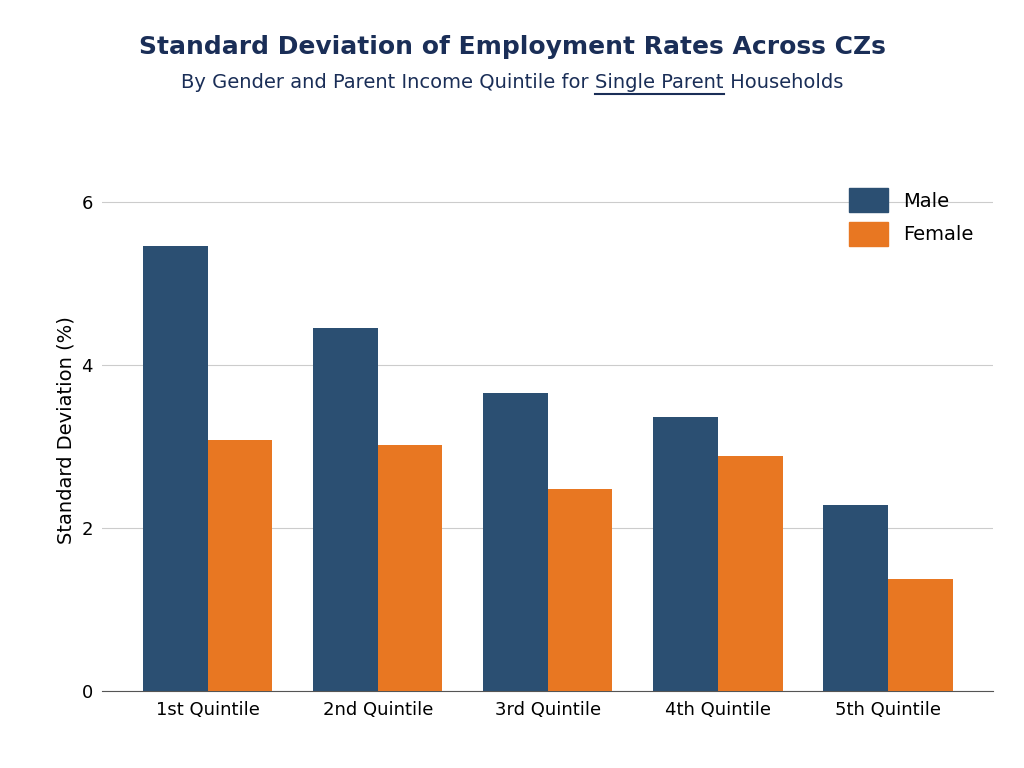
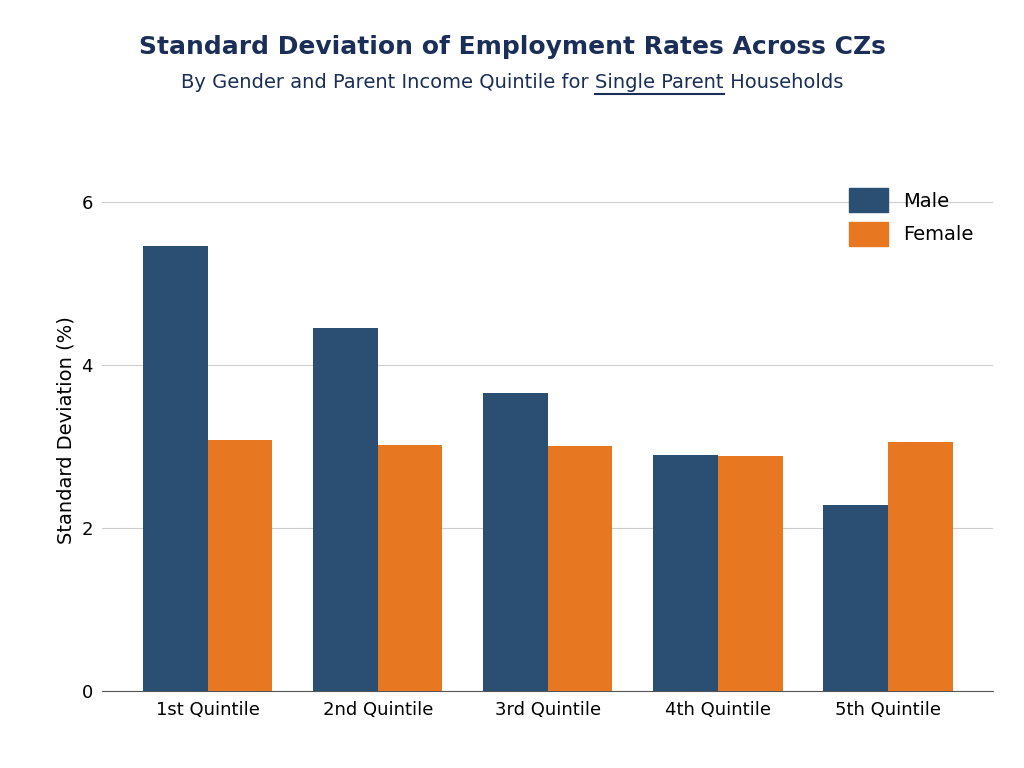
Female/3rd Quintile: 2.48 -> 3.00
Male/4th Quintile: 3.36 -> 2.90
Female/5th Quintile: 1.38 -> 3.06
